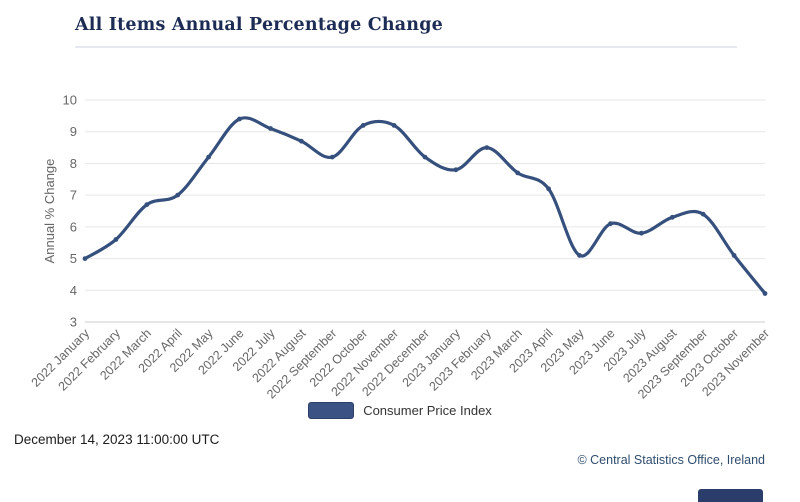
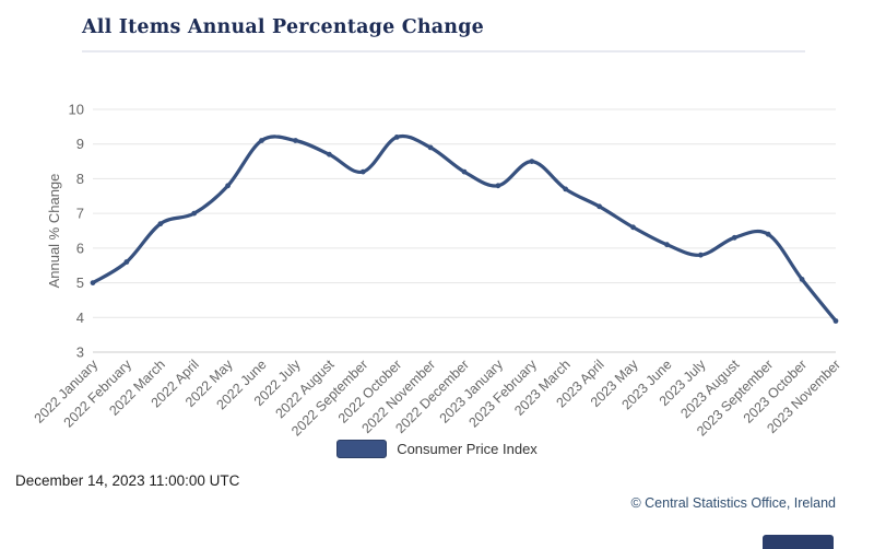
2022 May: 8.2 -> 7.8
2022 June: 9.4 -> 9.1
2022 November: 9.2 -> 8.9
2023 May: 5.1 -> 6.6
